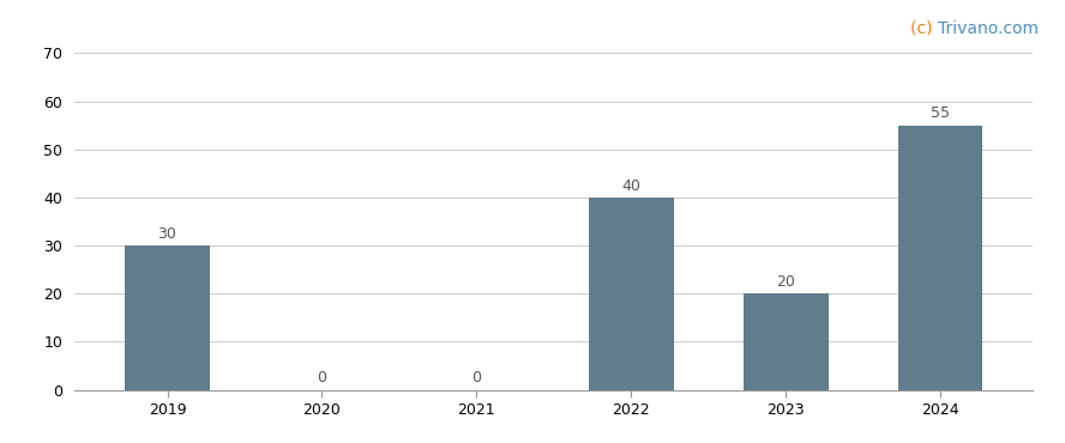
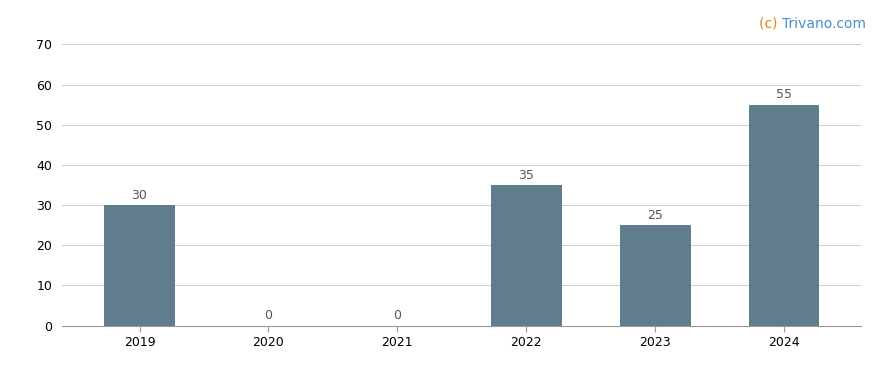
2022: 40 -> 35
2023: 20 -> 25
